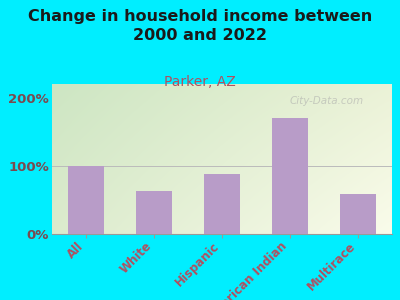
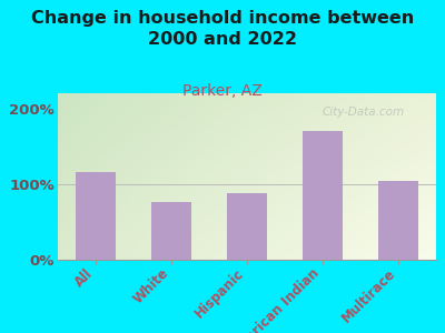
All: 100% -> 116%
White: 63% -> 76%
Multirace: 58% -> 104%
